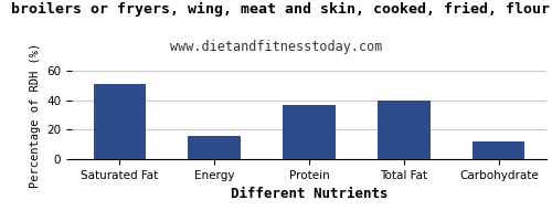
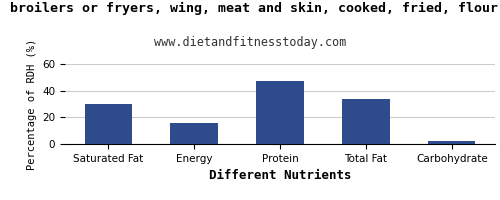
Saturated Fat: 51 -> 30
Protein: 37 -> 47
Total Fat: 40 -> 34
Carbohydrate: 12 -> 2
